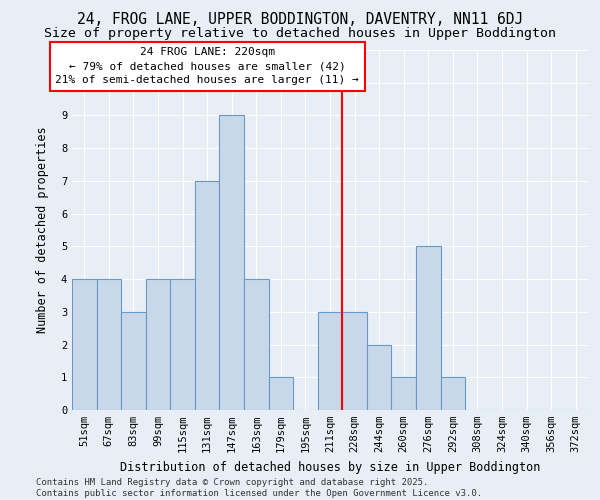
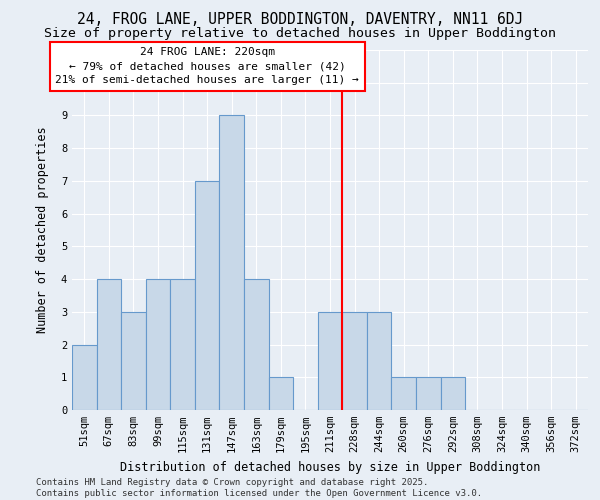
51sqm: 4 -> 2
244sqm: 2 -> 3
276sqm: 5 -> 1
